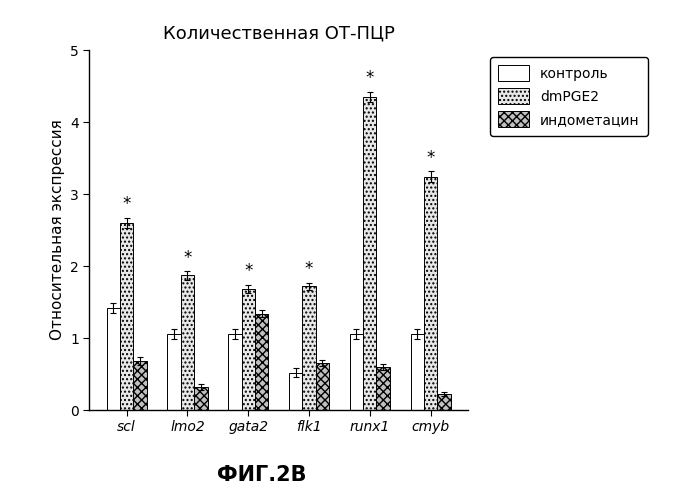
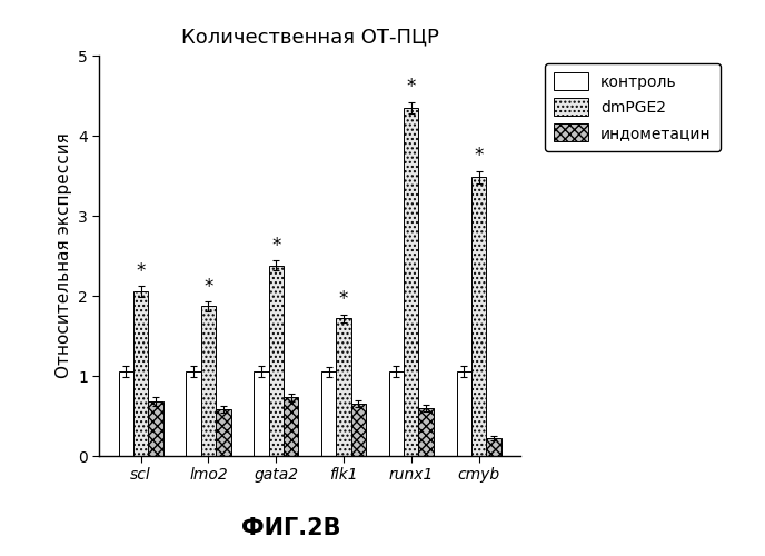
контроль/scl: 1.42 -> 1.05
dmPGE2/scl: 2.60 -> 2.05
индометацин/lmo2: 0.32 -> 0.58
dmPGE2/gata2: 1.68 -> 2.38
индометацин/gata2: 1.34 -> 0.73
контроль/flk1: 0.52 -> 1.05
dmPGE2/cmyb: 3.24 -> 3.48
